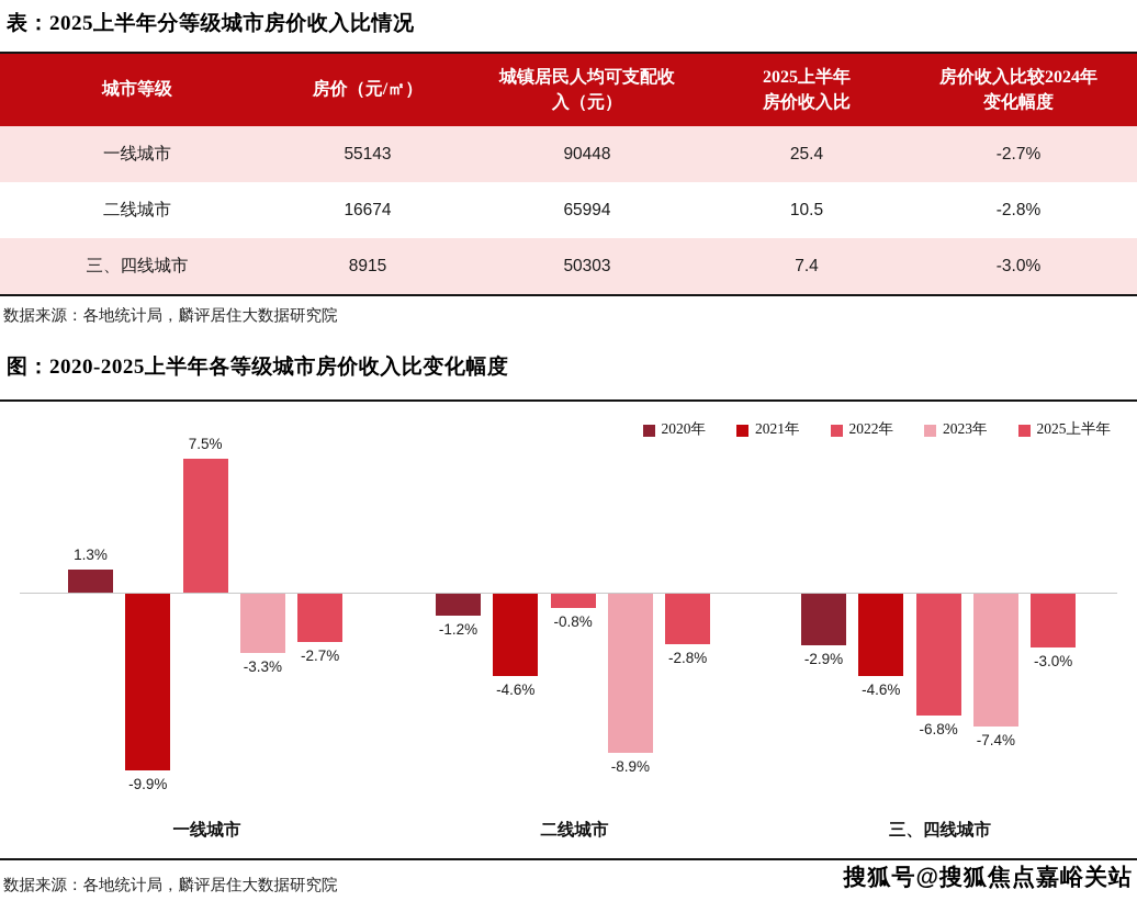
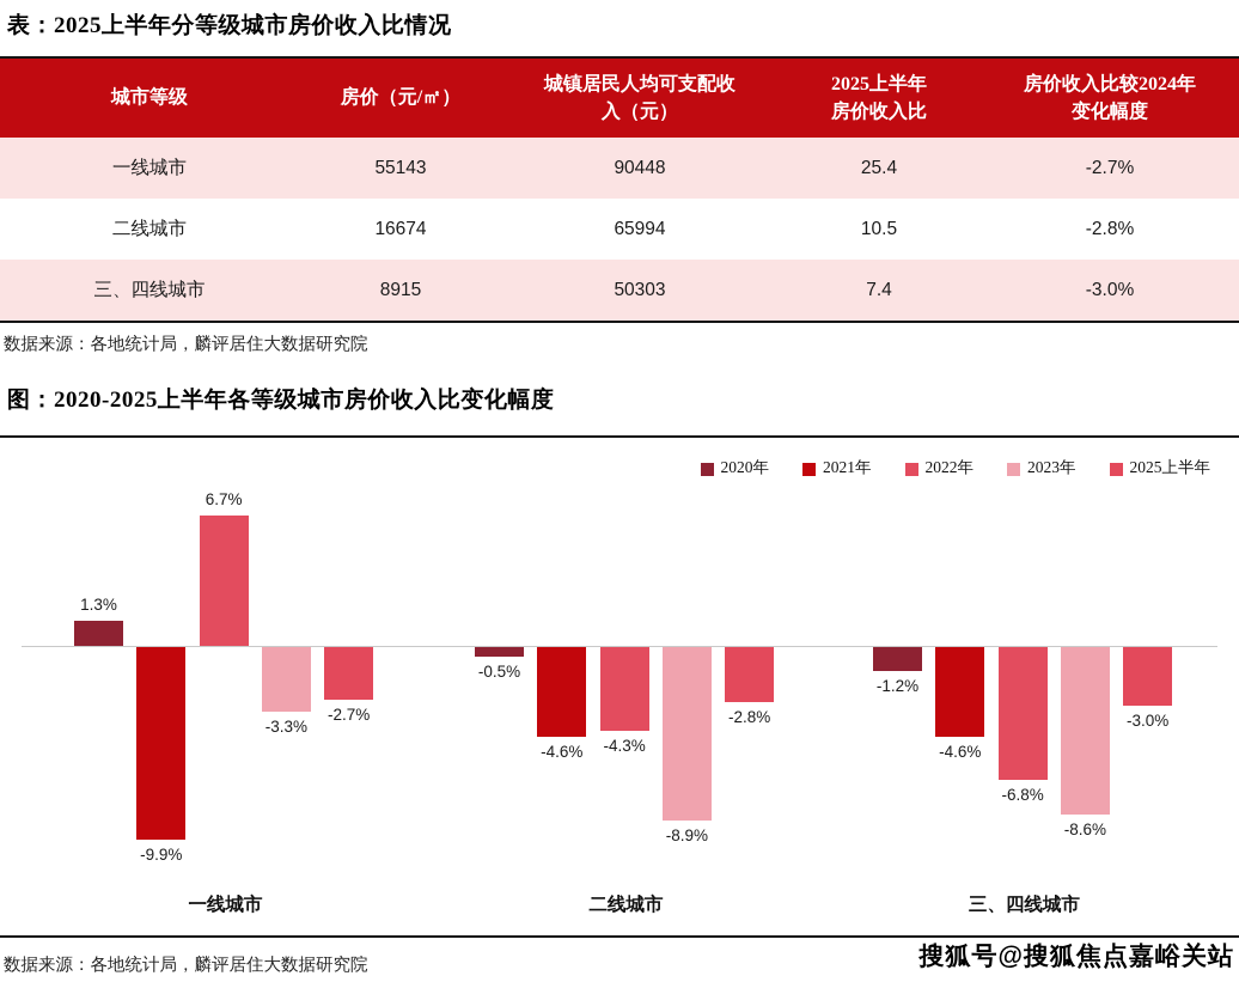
图：2020-2025上半年各等级城市房价收入比变化幅度/2022年/一线城市: 7.5% -> 6.7%
图：2020-2025上半年各等级城市房价收入比变化幅度/2020年/二线城市: -1.2% -> -0.5%
图：2020-2025上半年各等级城市房价收入比变化幅度/2022年/二线城市: -0.8% -> -4.3%
图：2020-2025上半年各等级城市房价收入比变化幅度/2020年/三、四线城市: -2.9% -> -1.2%
图：2020-2025上半年各等级城市房价收入比变化幅度/2023年/三、四线城市: -7.4% -> -8.6%
